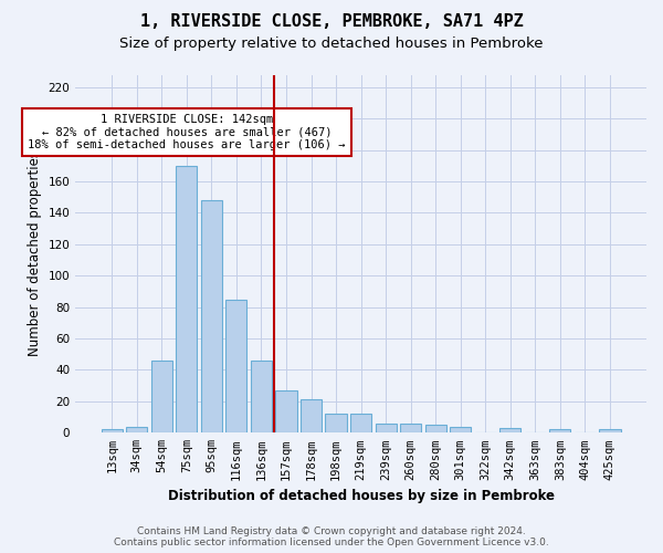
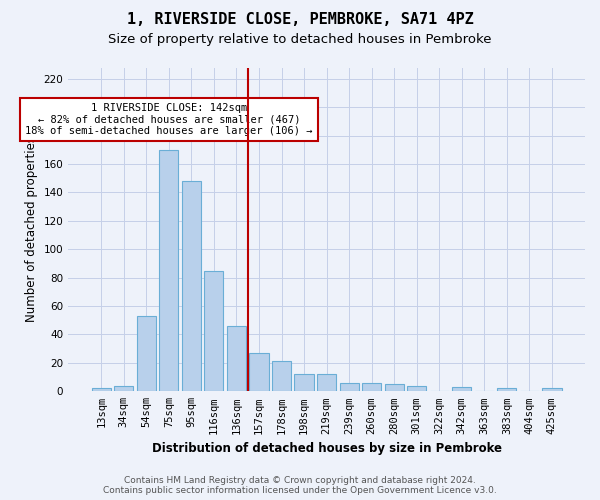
54sqm: 46 -> 53
